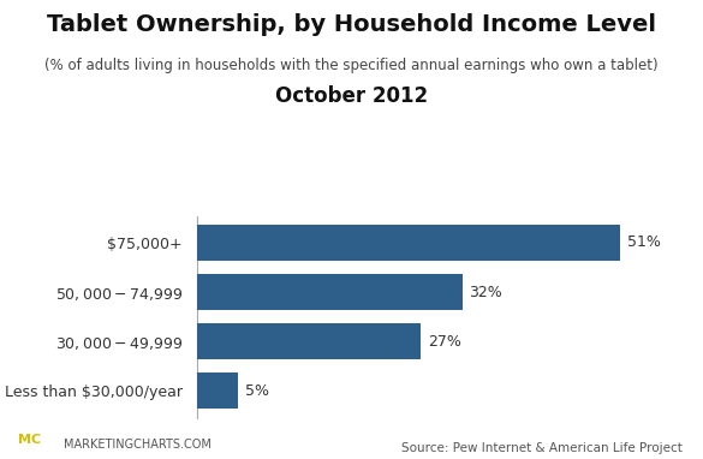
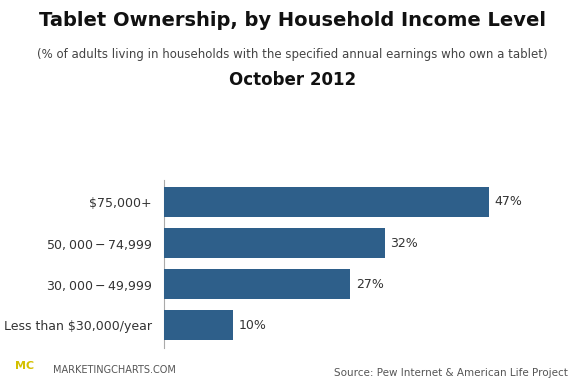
$75,000+: 51% -> 47%
Less than $30,000/year: 5% -> 10%
